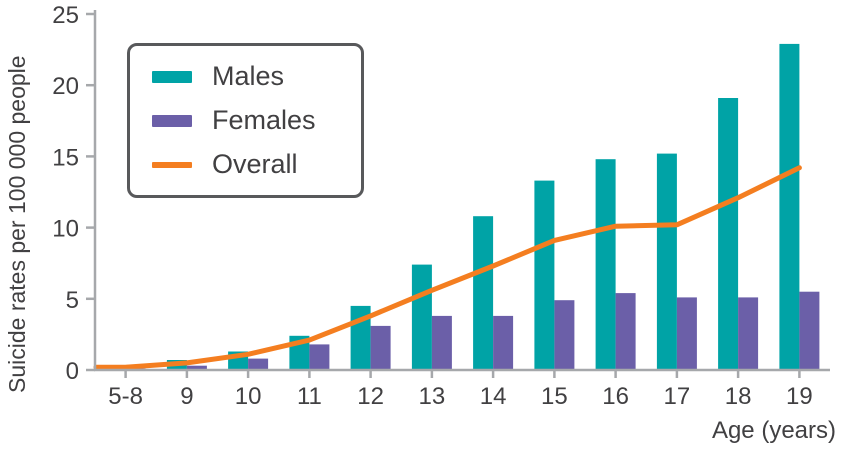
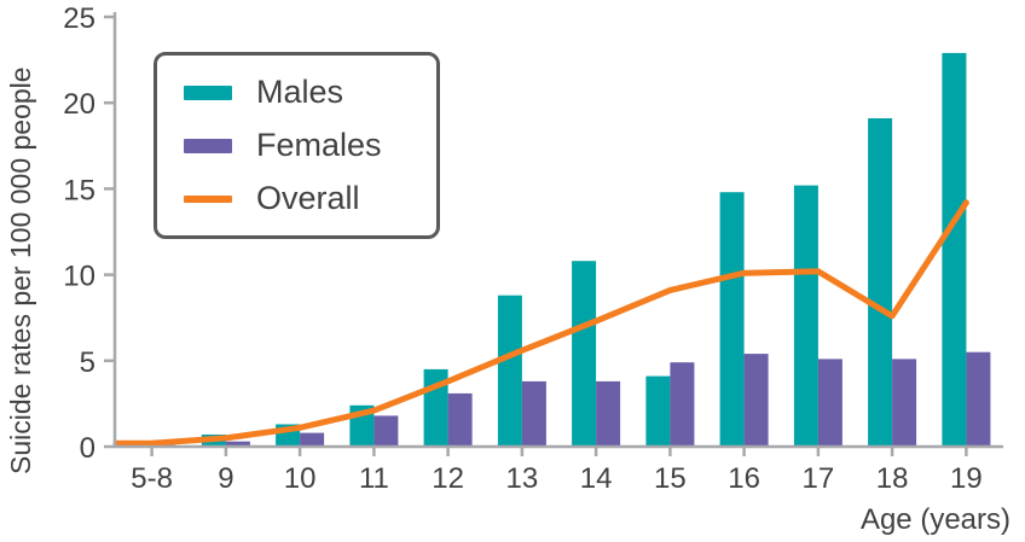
Males/13: 7.4 -> 8.8
Males/15: 13.3 -> 4.1
Overall/18: 12.1 -> 7.6
